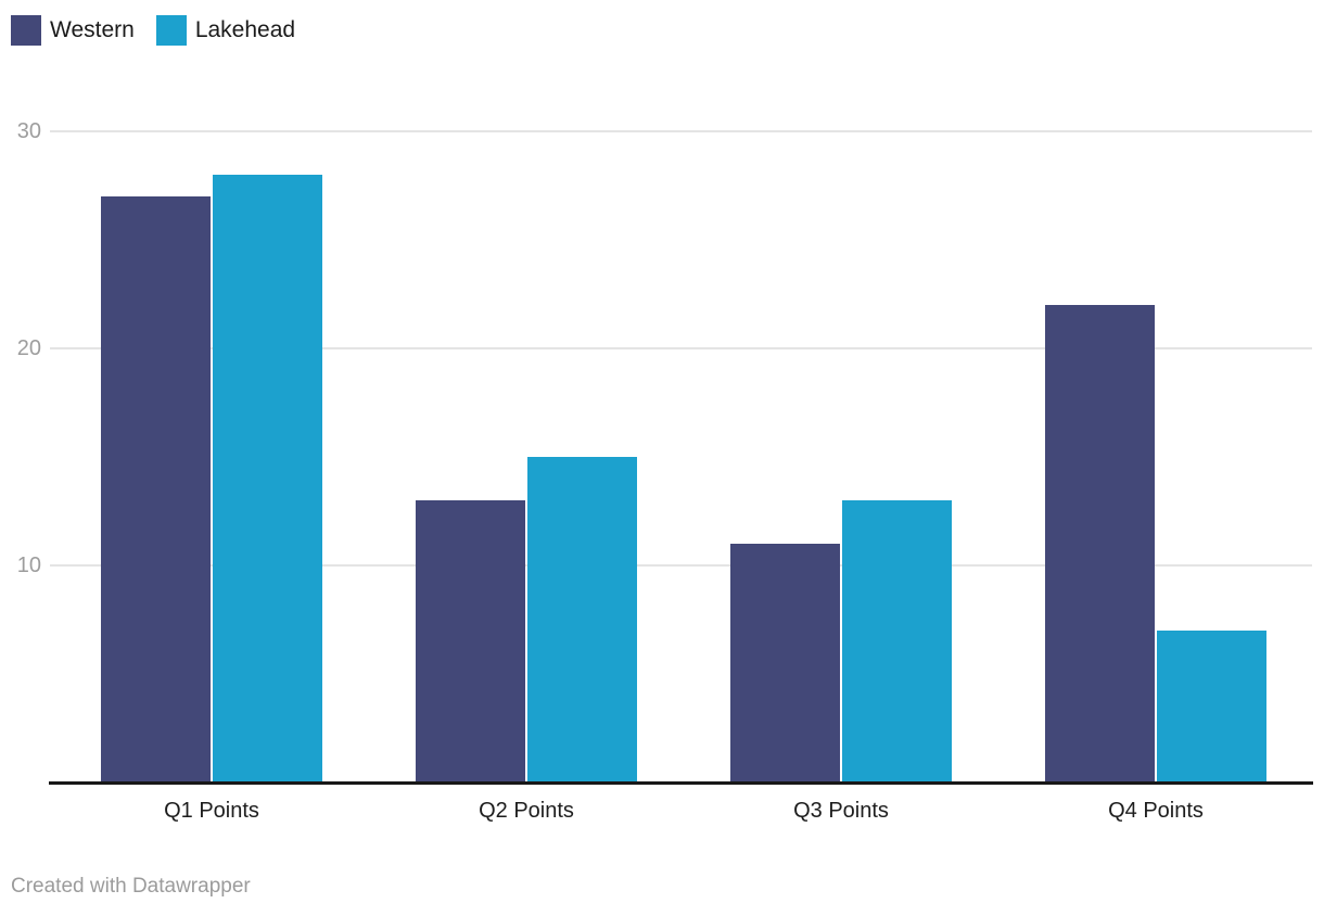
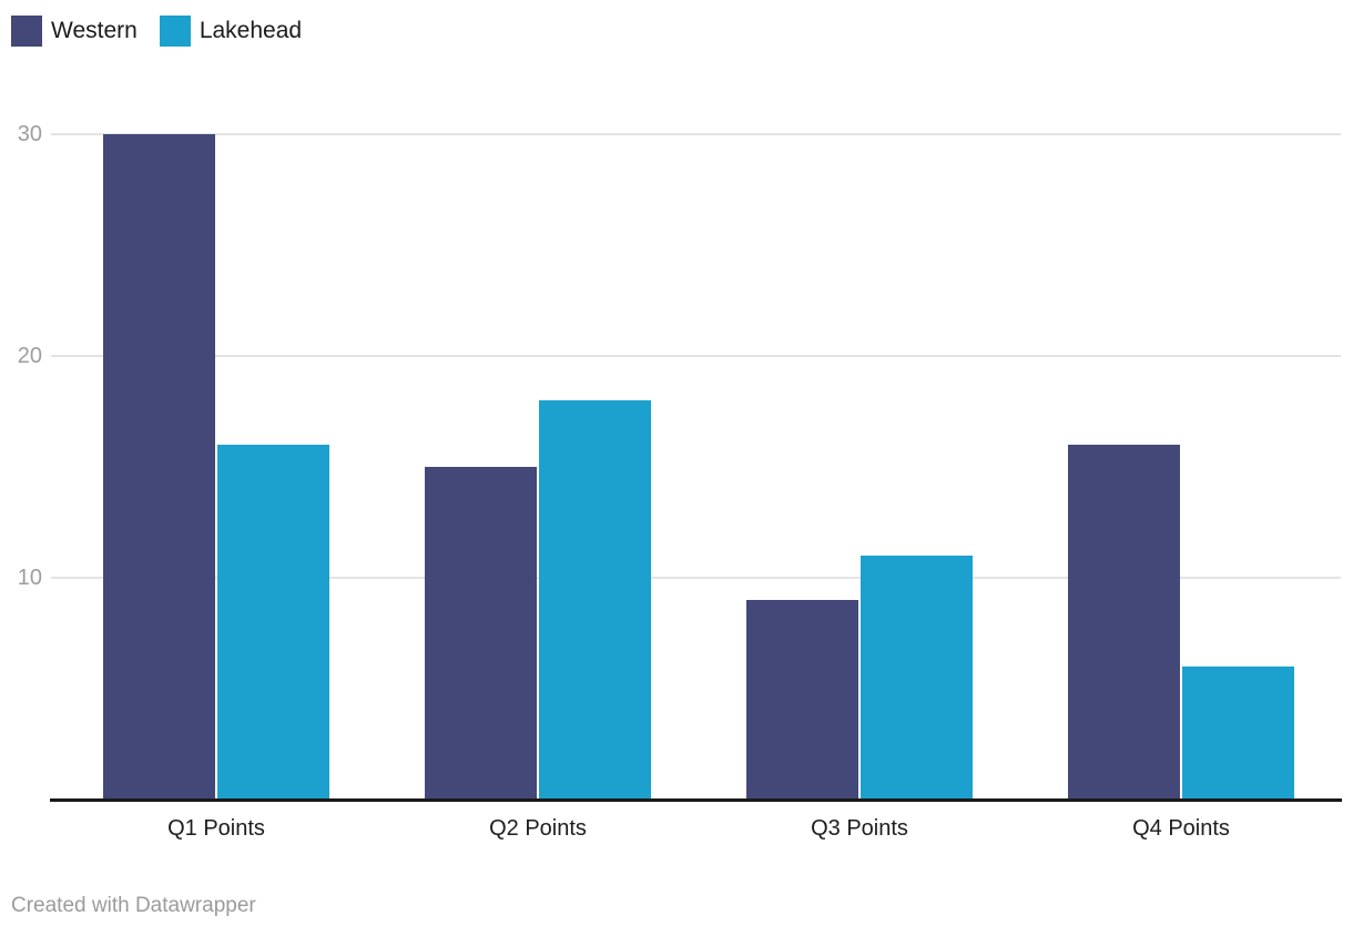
Western/Q1 Points: 27 -> 30
Lakehead/Q1 Points: 28 -> 16
Western/Q2 Points: 13 -> 15
Lakehead/Q2 Points: 15 -> 18
Western/Q3 Points: 11 -> 9
Lakehead/Q3 Points: 13 -> 11
Western/Q4 Points: 22 -> 16
Lakehead/Q4 Points: 7 -> 6
